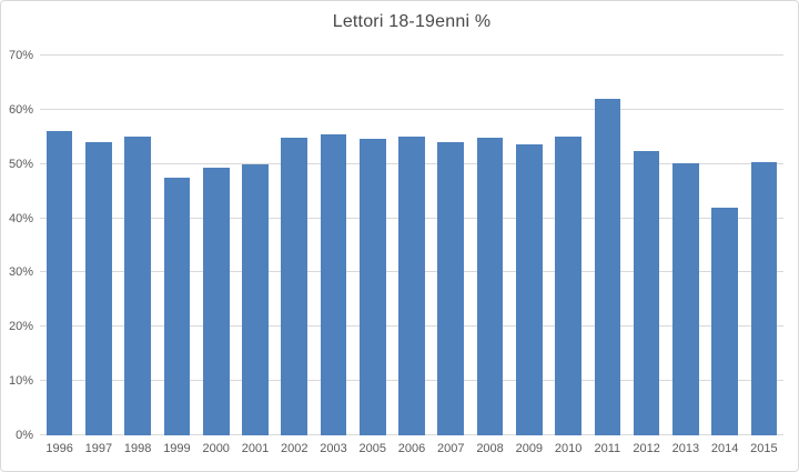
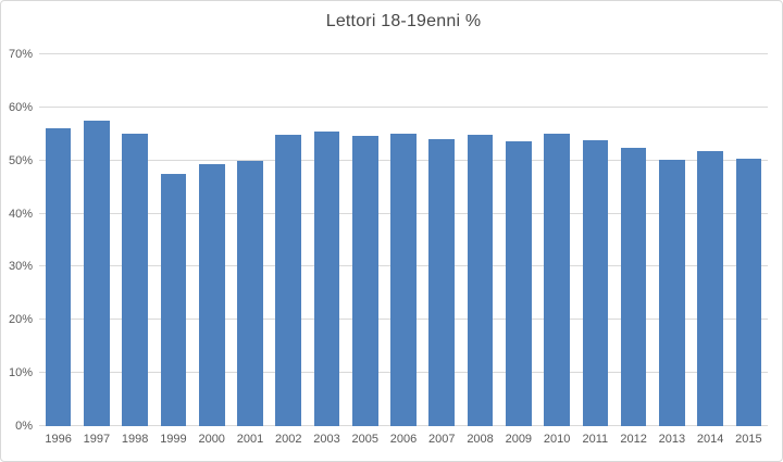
1997: 54% -> 58%
2011: 62% -> 54%
2014: 42% -> 52%
